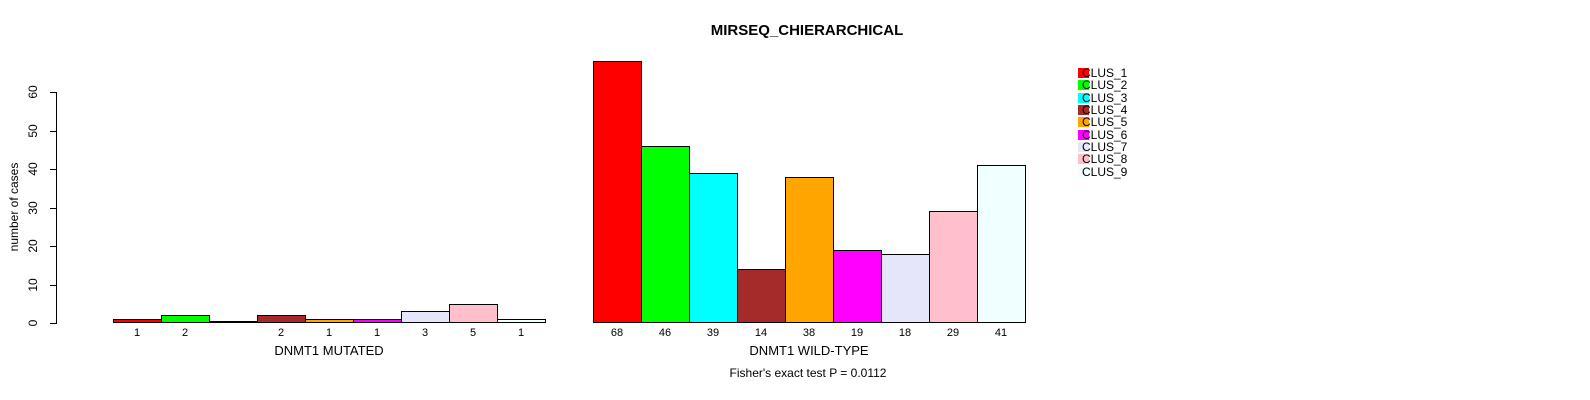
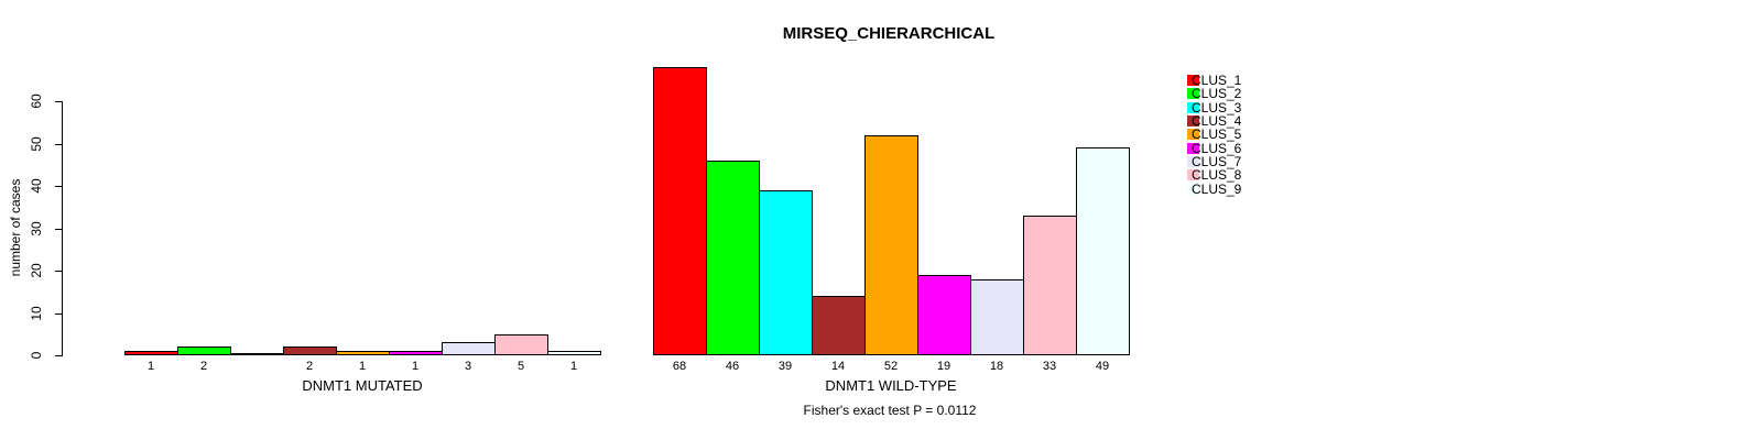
CLUS_5/DNMT1 WILD-TYPE: 38 -> 52
CLUS_8/DNMT1 WILD-TYPE: 29 -> 33
CLUS_9/DNMT1 WILD-TYPE: 41 -> 49
